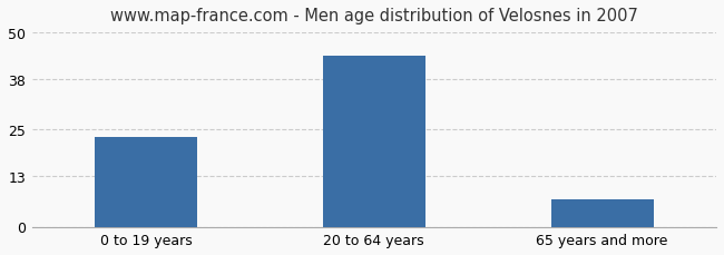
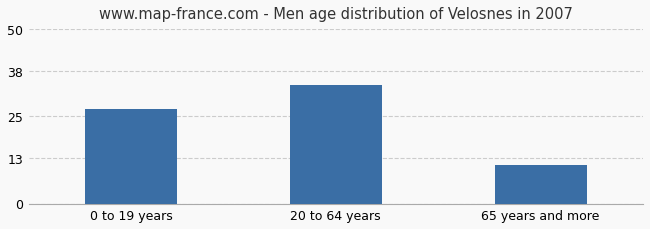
0 to 19 years: 23 -> 27
20 to 64 years: 44 -> 34
65 years and more: 7 -> 11
